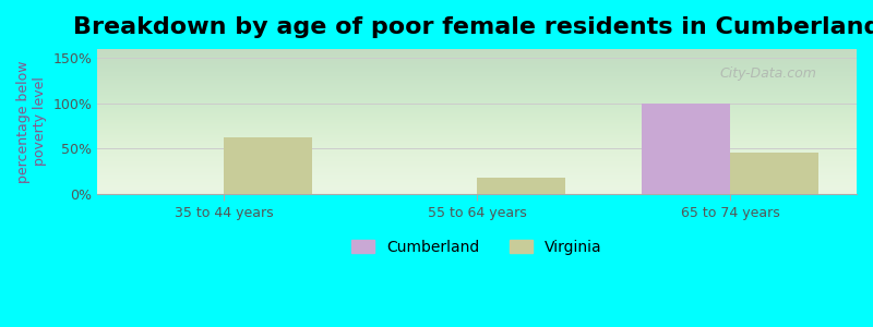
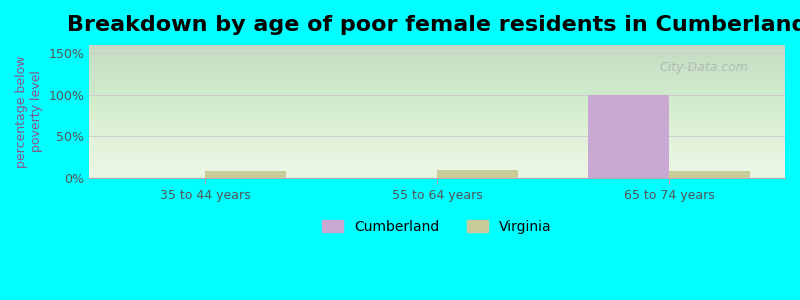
Virginia/35 to 44 years: 62% -> 9%
Virginia/55 to 64 years: 18% -> 10%
Virginia/65 to 74 years: 46% -> 8%
